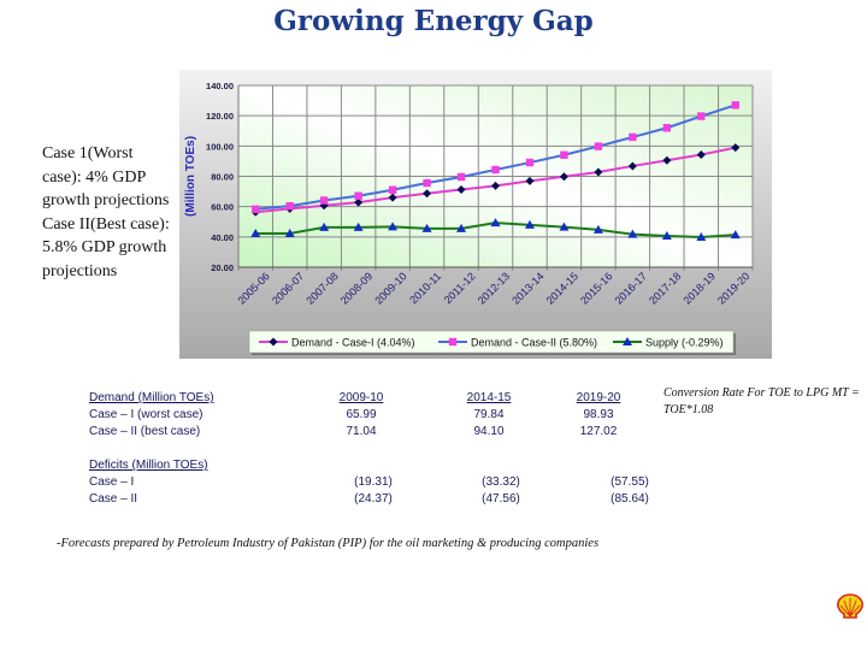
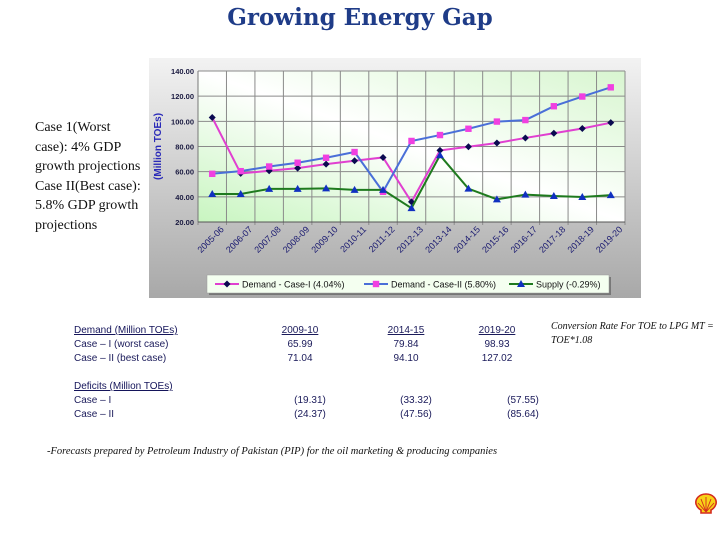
Demand - Case-I (4.04%)/2005-06: 56 -> 103
Demand - Case-II (5.80%)/2011-12: 80 -> 44
Demand - Case-I (4.04%)/2012-13: 74 -> 36
Supply (-0.29%)/2012-13: 49 -> 31
Supply (-0.29%)/2013-14: 48 -> 73
Supply (-0.29%)/2015-16: 45 -> 38
Demand - Case-II (5.80%)/2016-17: 106 -> 101
